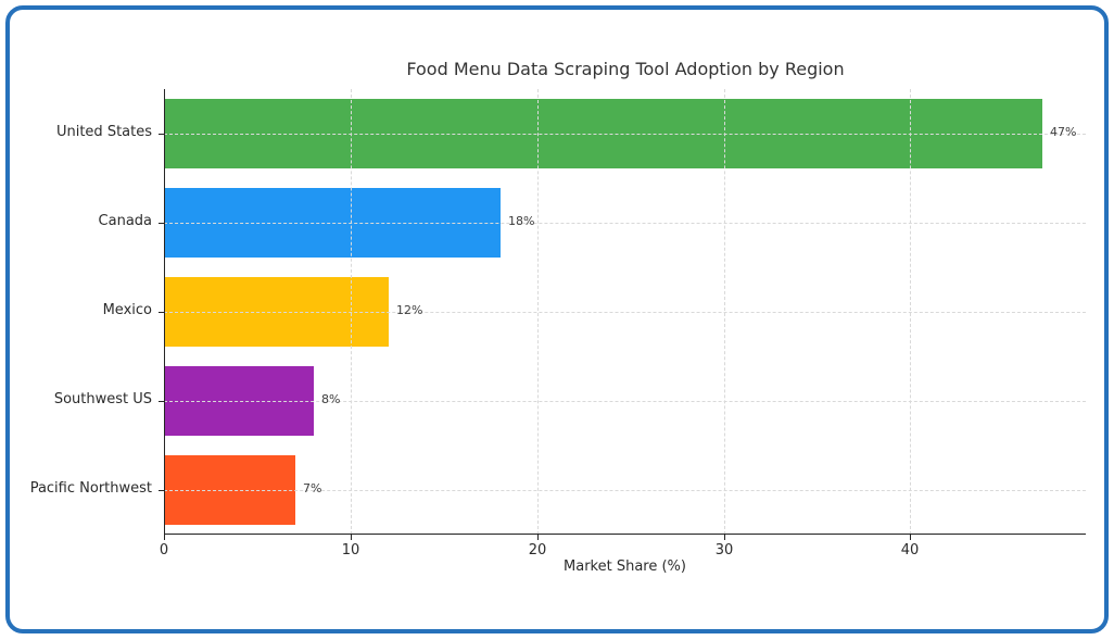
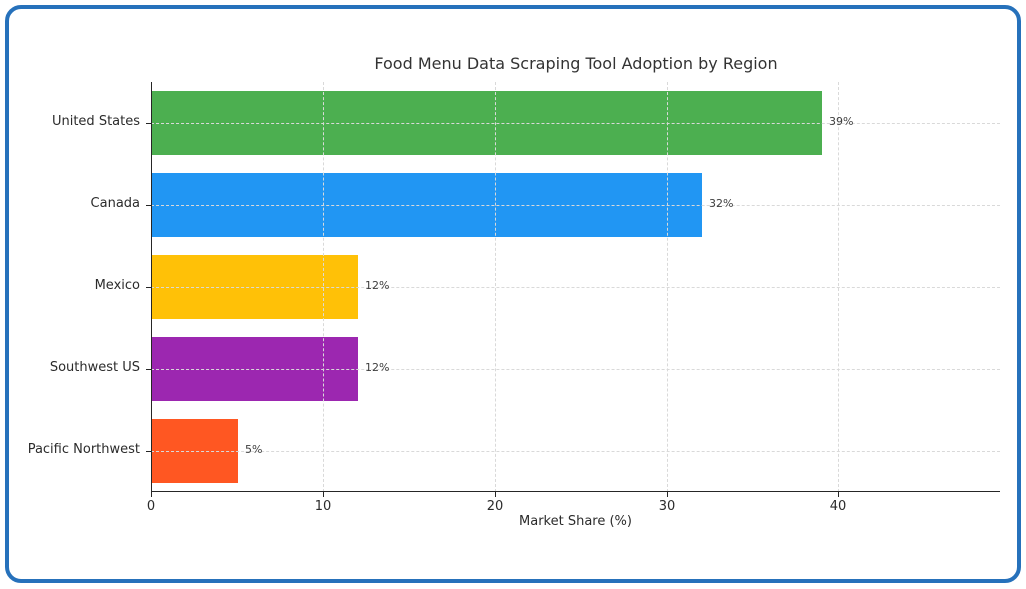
United States: 47% -> 39%
Canada: 18% -> 32%
Southwest US: 8% -> 12%
Pacific Northwest: 7% -> 5%
